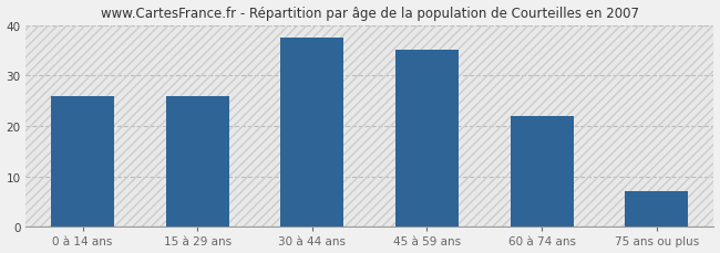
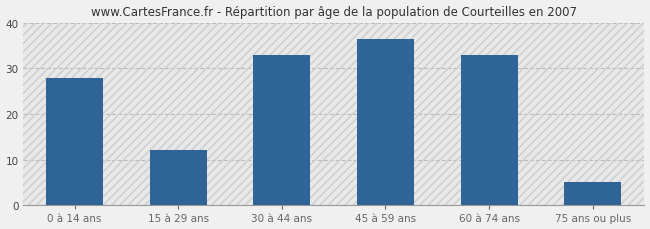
0 à 14 ans: 26.0 -> 28.0
15 à 29 ans: 26.0 -> 12.0
30 à 44 ans: 37.5 -> 33.0
45 à 59 ans: 35.2 -> 36.5
60 à 74 ans: 22.0 -> 33.0
75 ans ou plus: 7.0 -> 5.0
